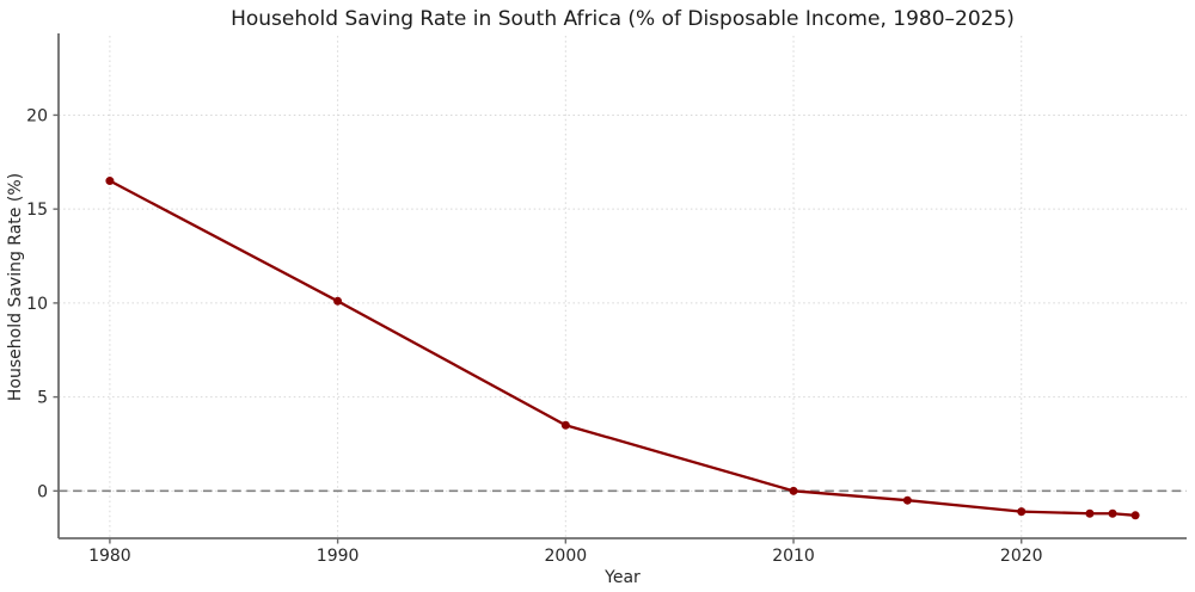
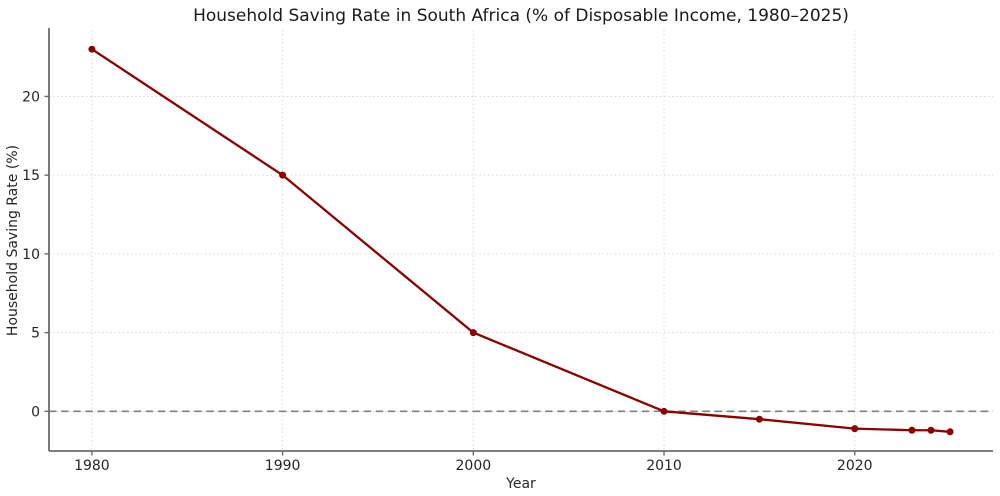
1980: 16.5 -> 23.0
1990: 10.1 -> 15.0
2000: 3.5 -> 5.0
